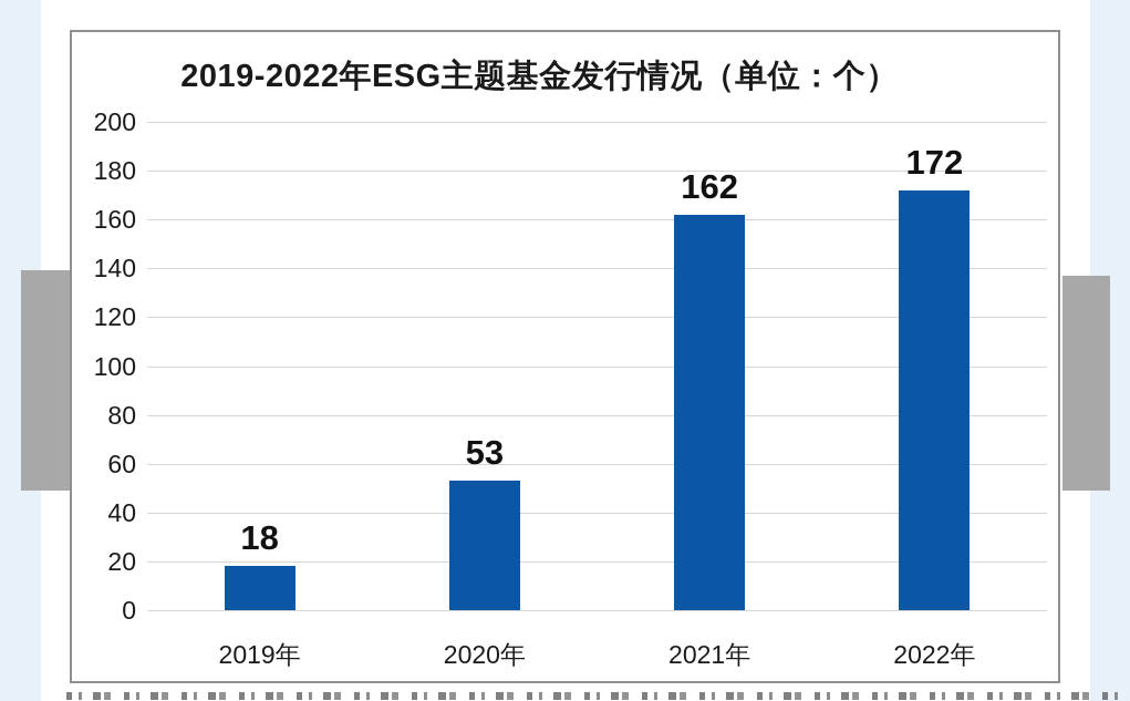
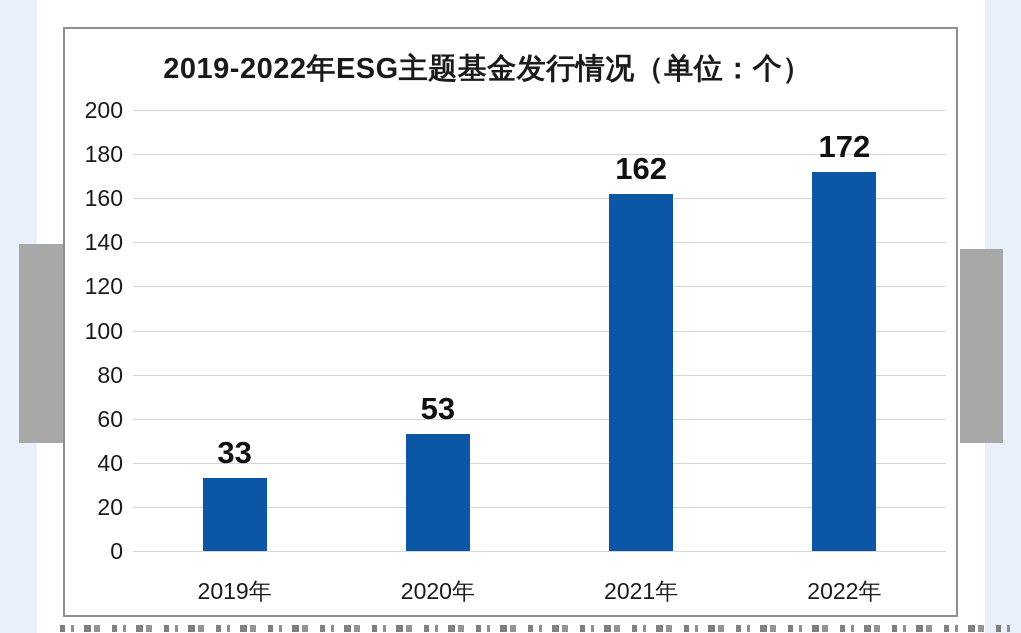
2019年: 18 -> 33
